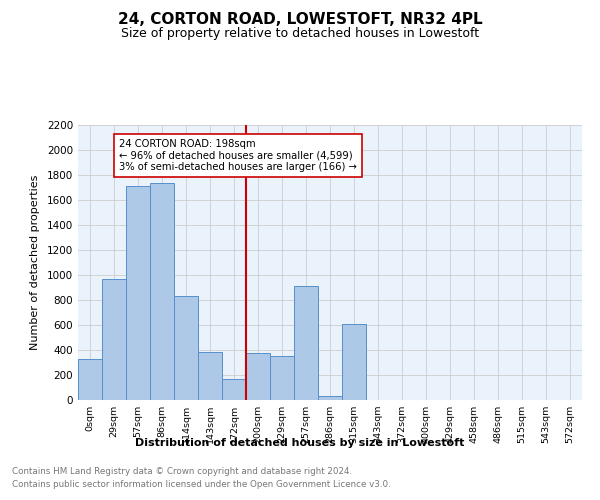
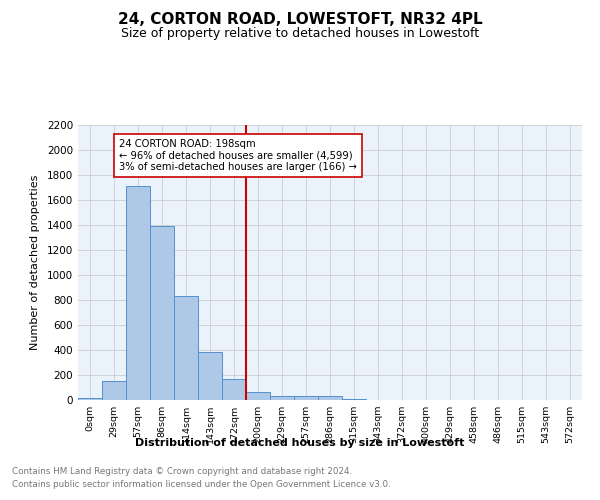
0sqm: 330 -> 20
29sqm: 970 -> 160
86sqm: 1740 -> 1390
200sqm: 380 -> 60
229sqm: 350 -> 40
257sqm: 910 -> 30
315sqm: 610 -> 10
